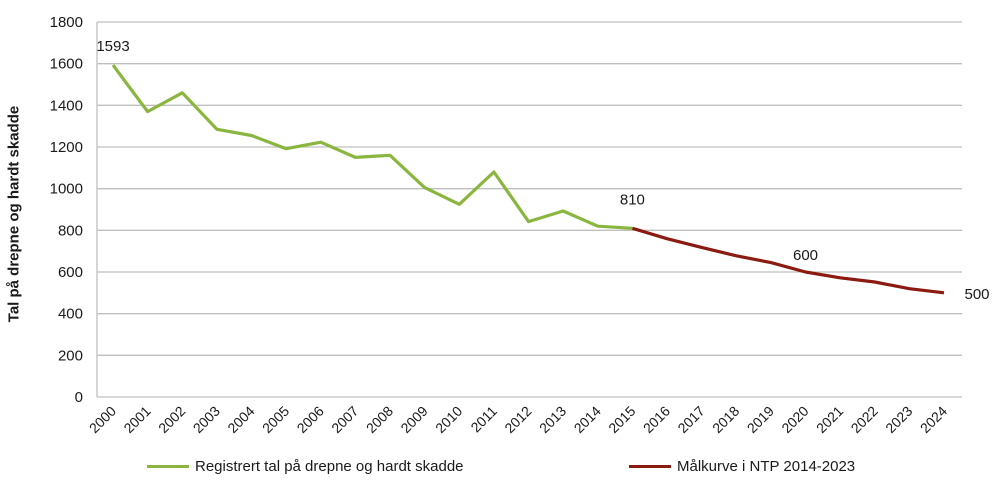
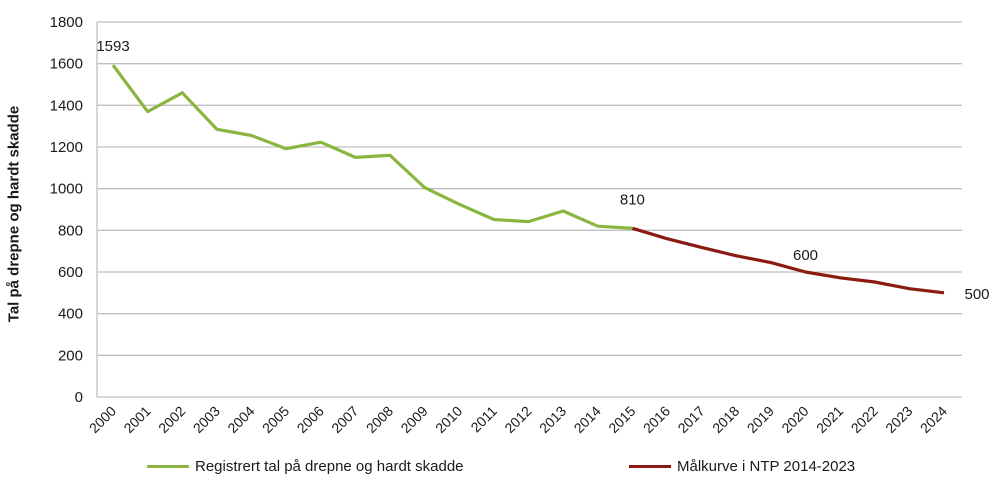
Registrert tal på drepne og hardt skadde/2011: 1080 -> 850
